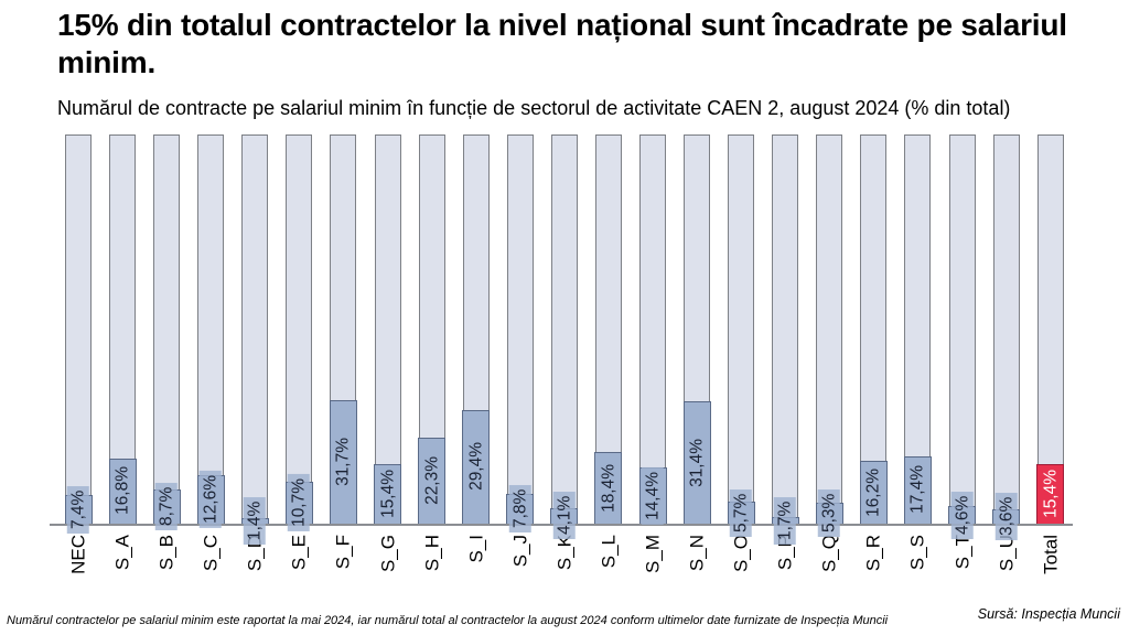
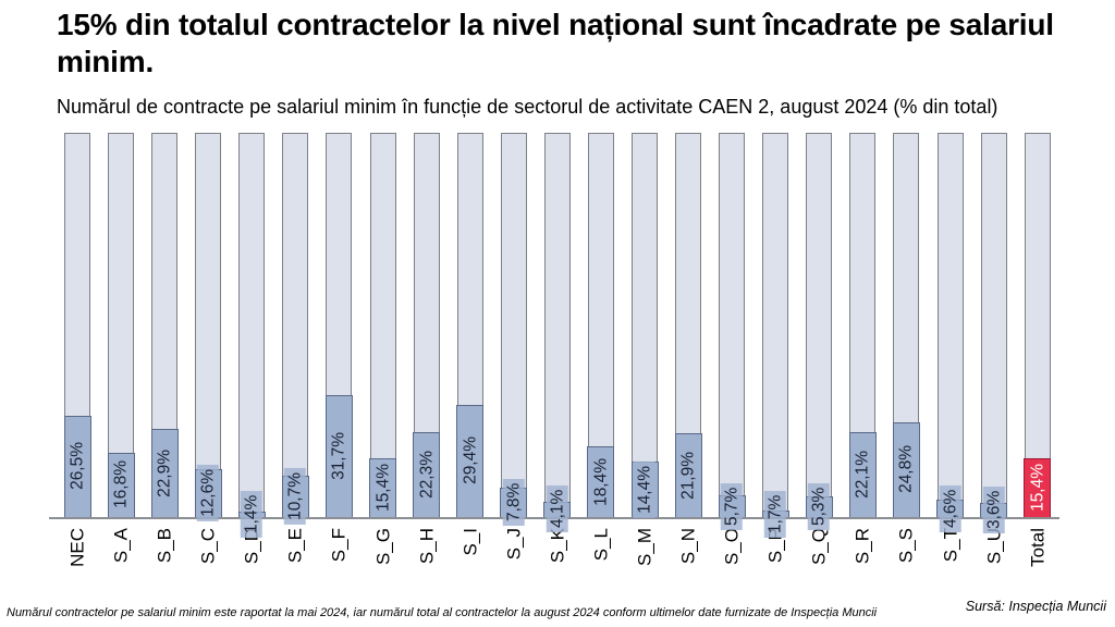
NEC: 7,4% -> 26,5%
S_B: 8,7% -> 22,9%
S_N: 31,4% -> 21,9%
S_R: 16,2% -> 22,1%
S_S: 17,4% -> 24,8%
